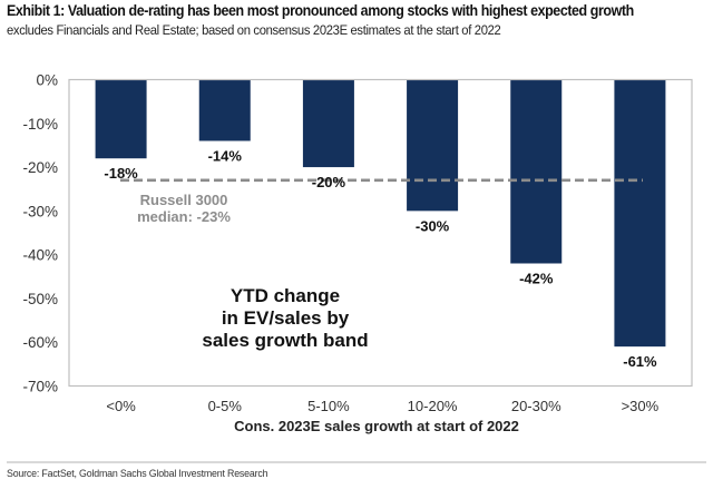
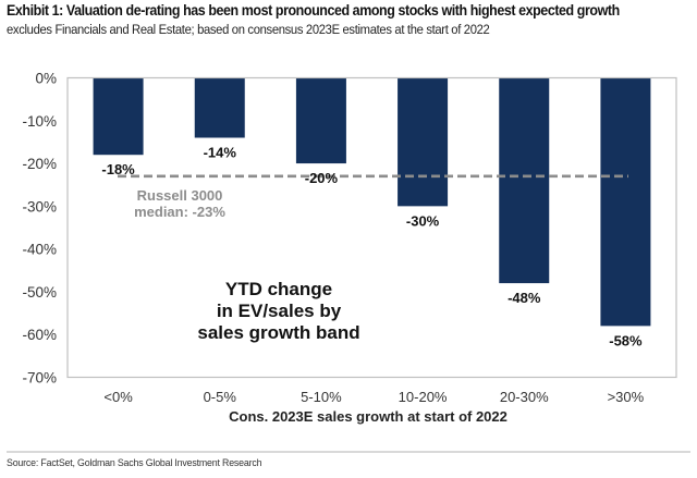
20-30%: -42% -> -48%
>30%: -61% -> -58%
